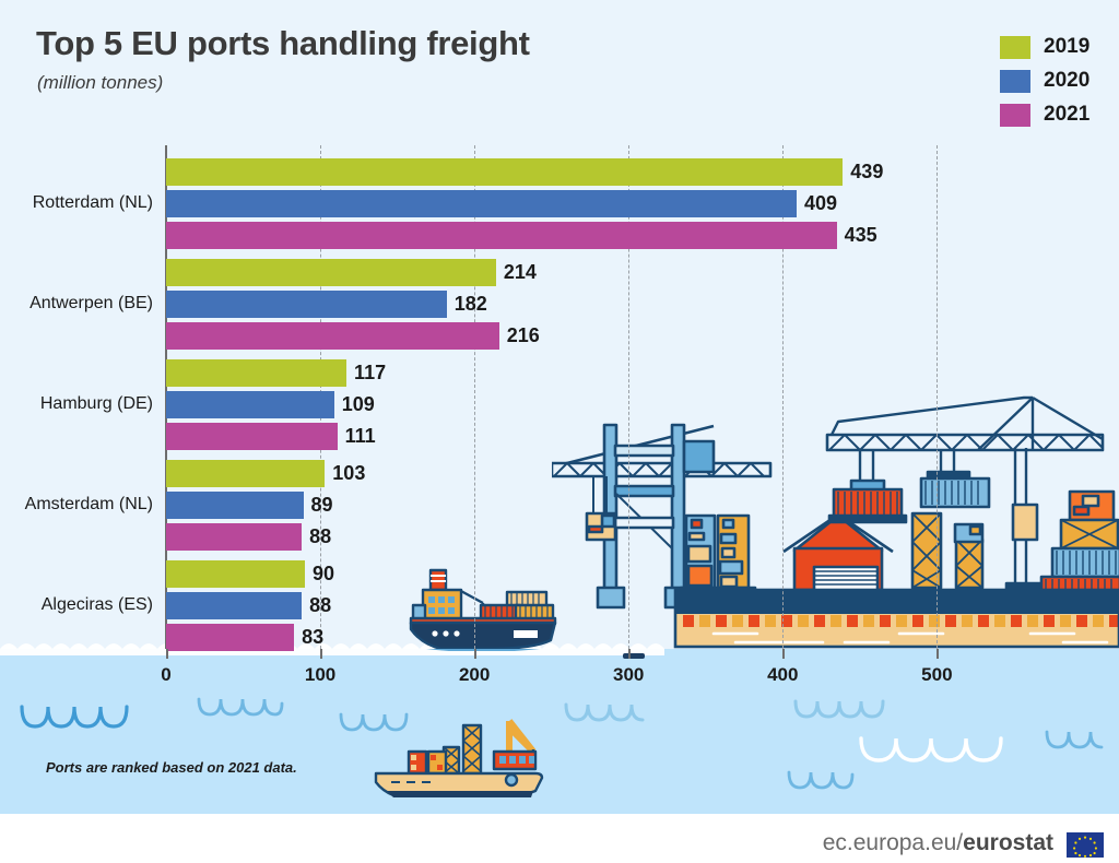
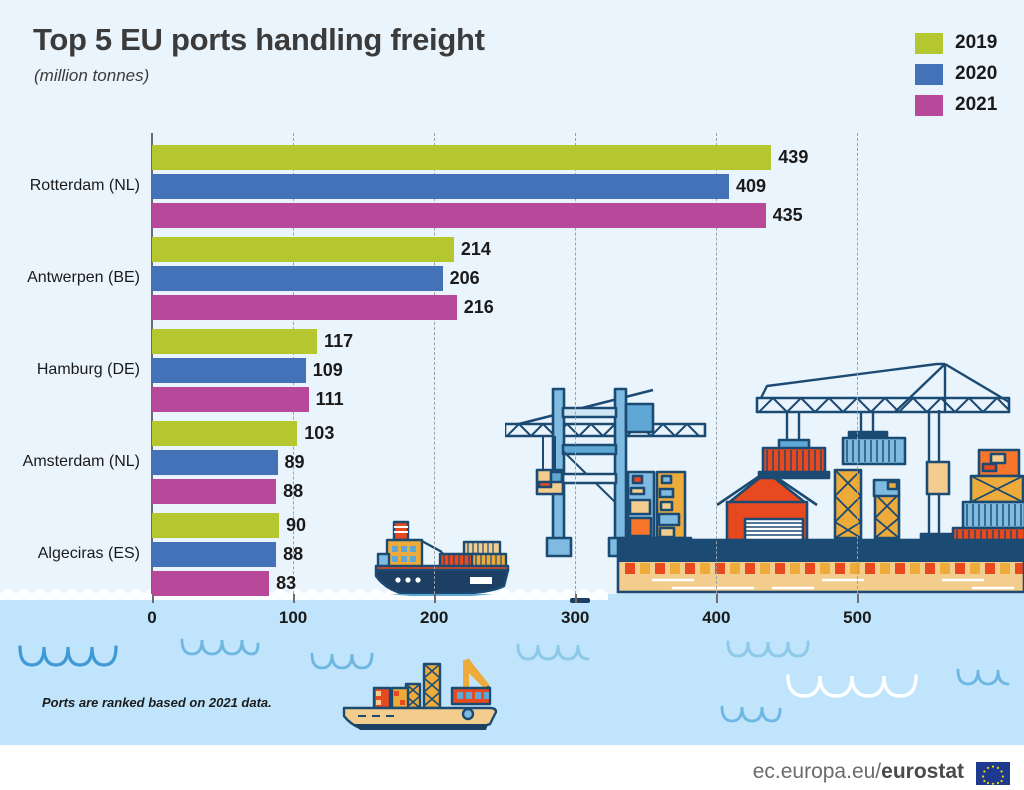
2020/Antwerpen (BE): 182 -> 206
